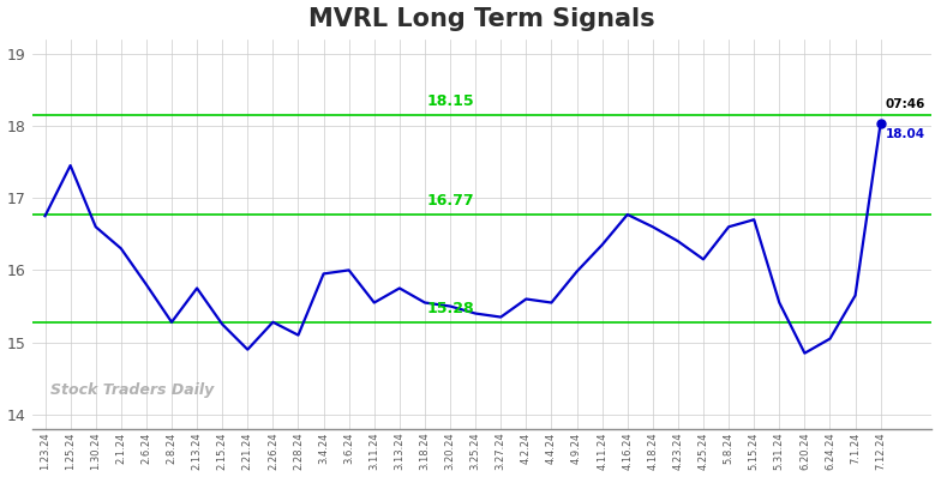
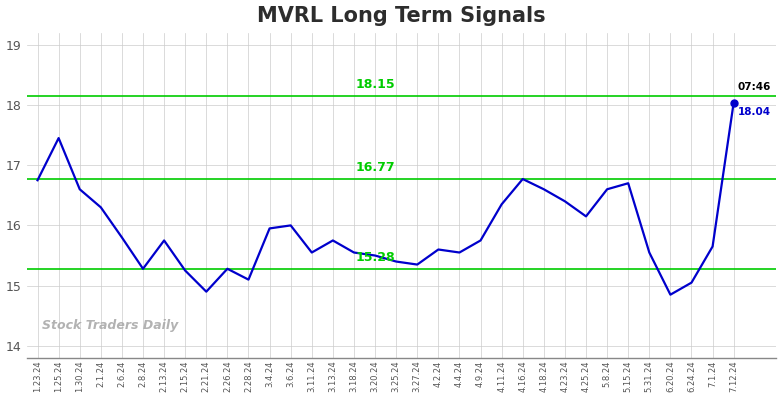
4.9.24: 15.98 -> 15.75
